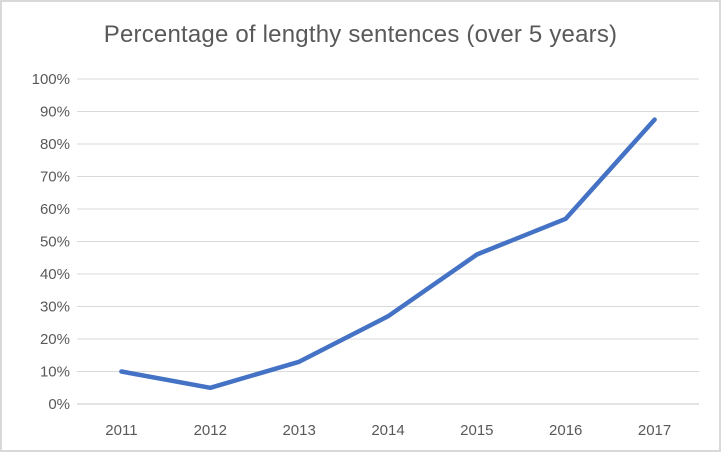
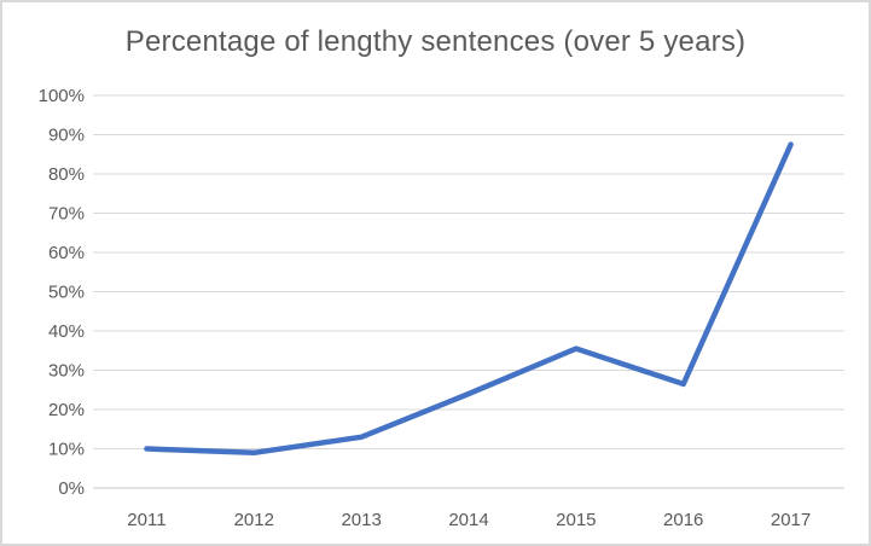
2012: 5% -> 9%
2014: 27% -> 24%
2015: 46% -> 36%
2016: 57% -> 26%
